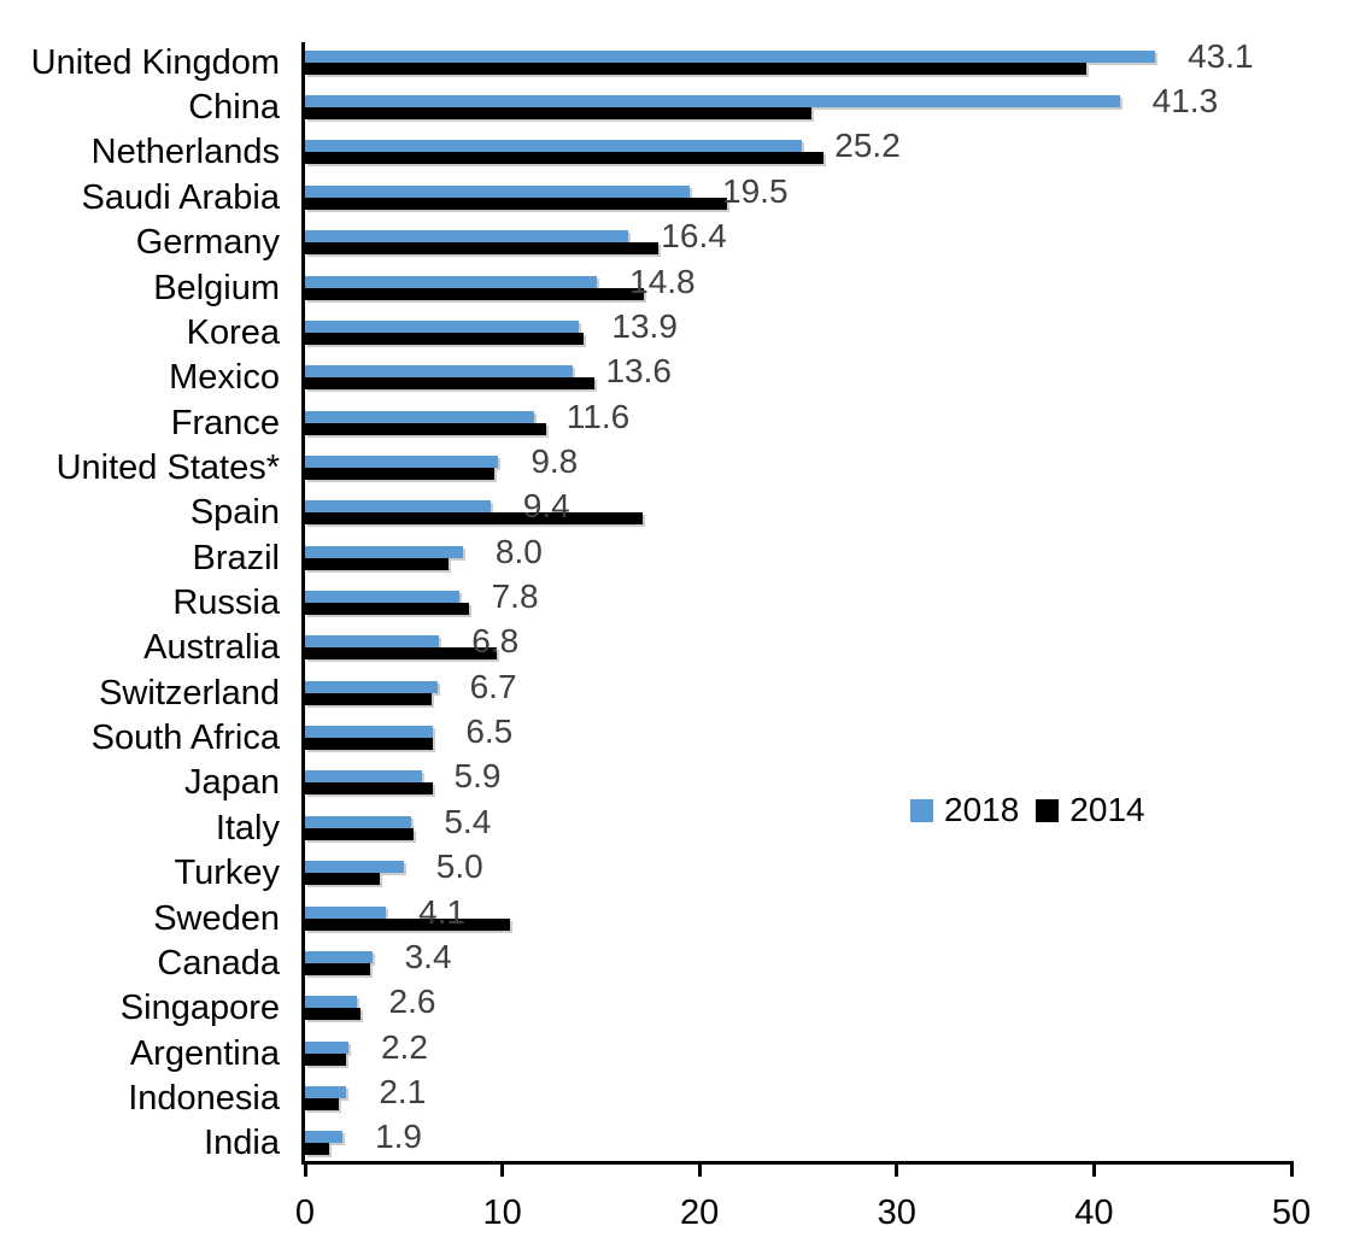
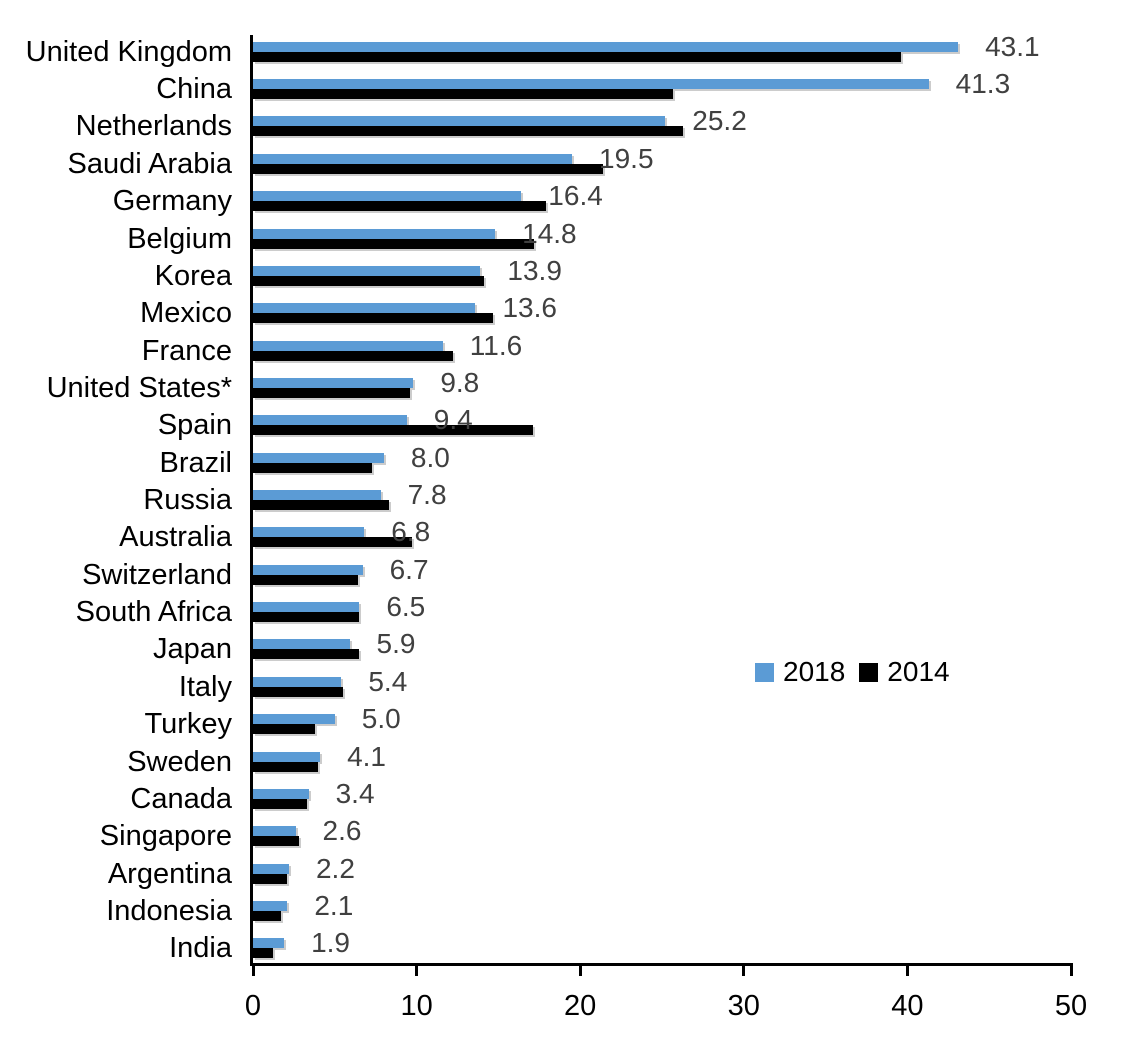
2014/Sweden: 10.4 -> 4.0
